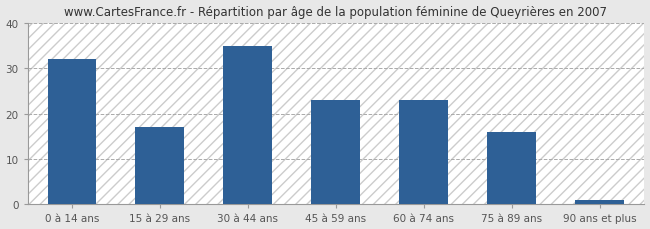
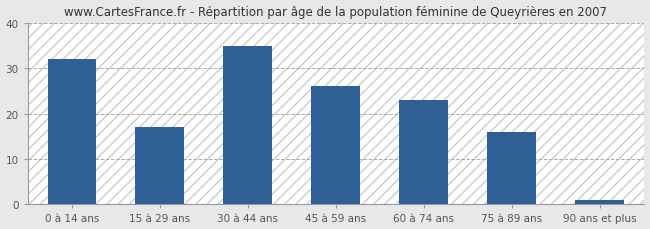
45 à 59 ans: 23 -> 26
